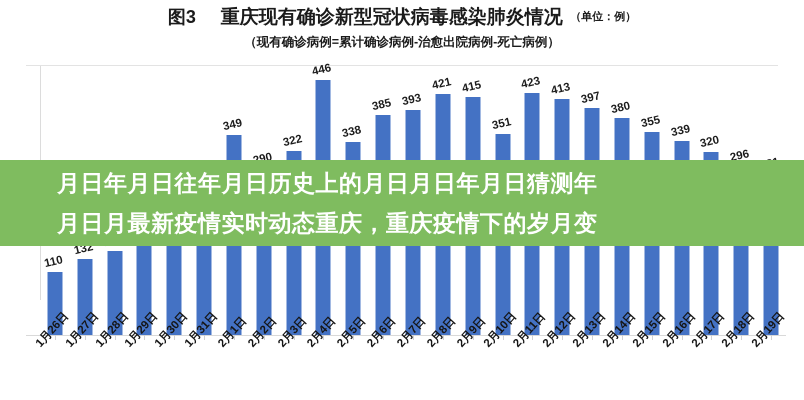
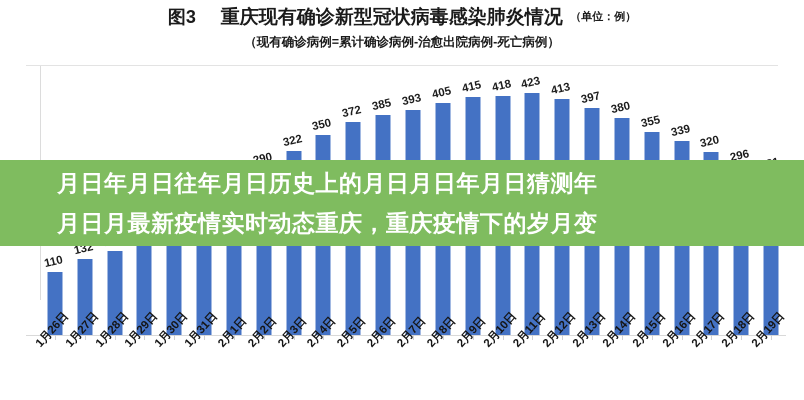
2月1日: 349 -> 258
2月4日: 446 -> 350
2月5日: 338 -> 372
2月8日: 421 -> 405
2月10日: 351 -> 418
